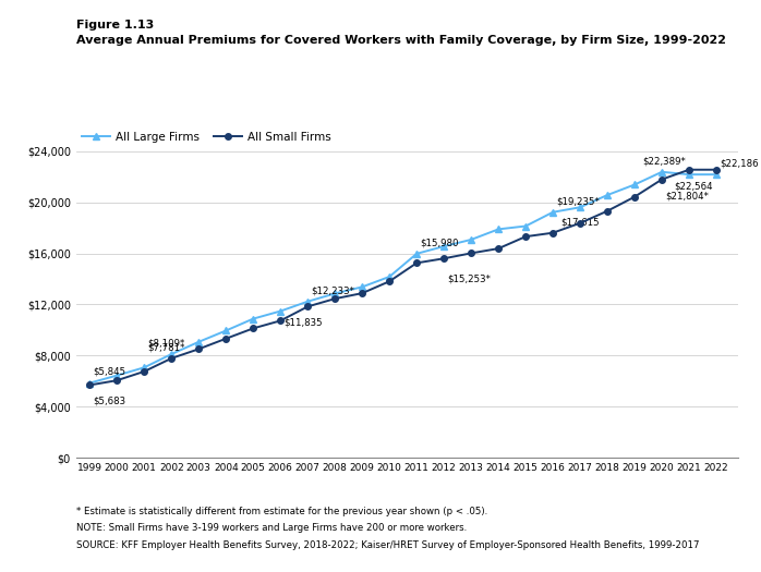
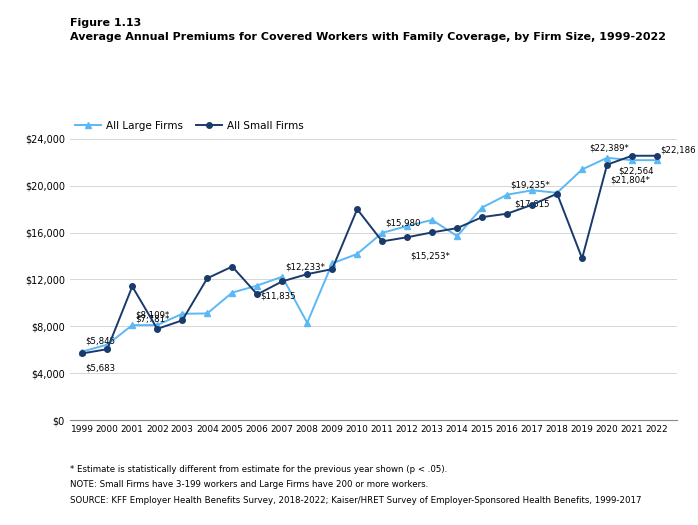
All Small Firms/2001: $6,800 -> $11,400
All Large Firms/2001: $7,100 -> $8,100
All Small Firms/2004: $9,300 -> $12,100
All Large Firms/2004: $10,000 -> $9,100
All Small Firms/2005: $10,100 -> $13,100
All Large Firms/2008: $12,900 -> $8,300
All Small Firms/2010: $13,800 -> $18,000
All Large Firms/2014: $17,900 -> $15,700
All Large Firms/2018: $20,600 -> $19,400
All Small Firms/2019: $20,400 -> $13,800
